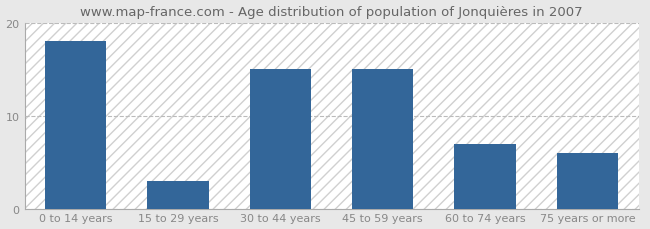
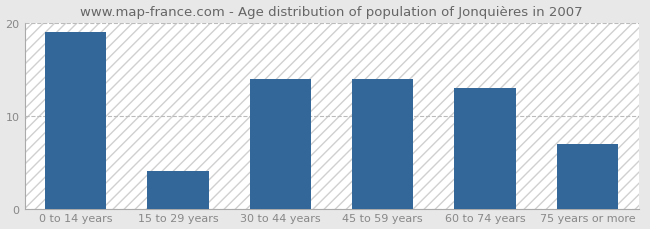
0 to 14 years: 18 -> 19
15 to 29 years: 3 -> 4
30 to 44 years: 15 -> 14
45 to 59 years: 15 -> 14
60 to 74 years: 7 -> 13
75 years or more: 6 -> 7
